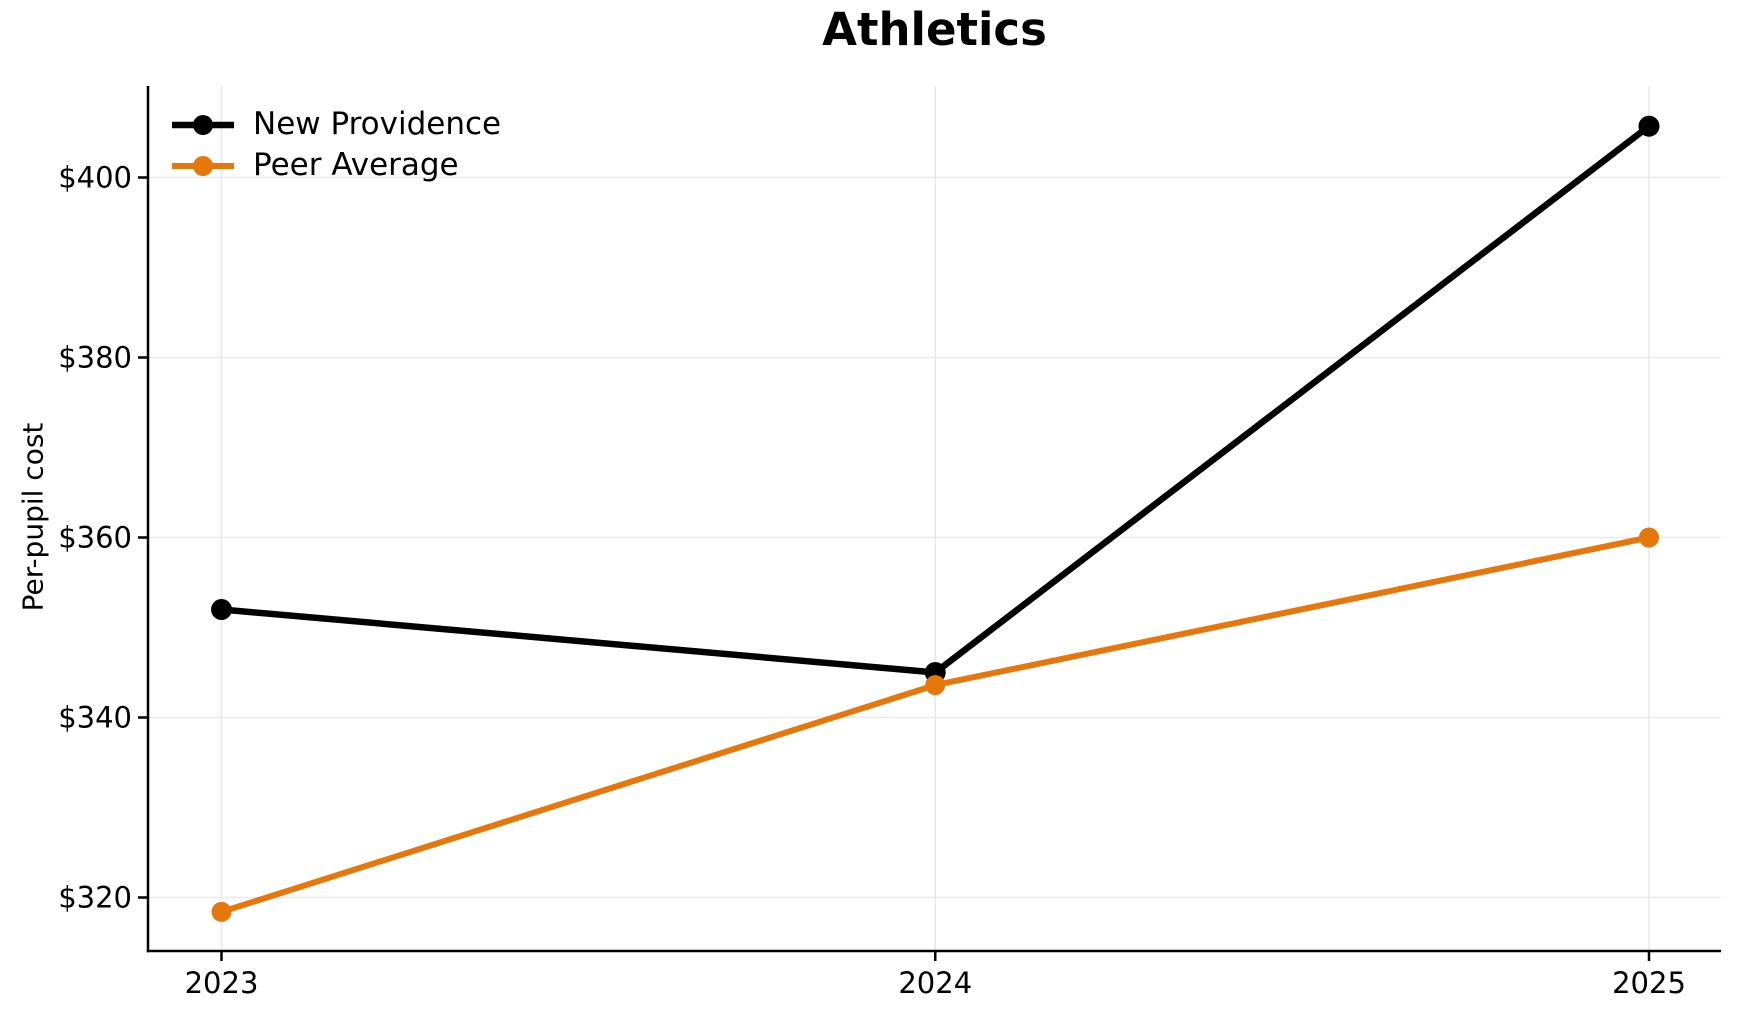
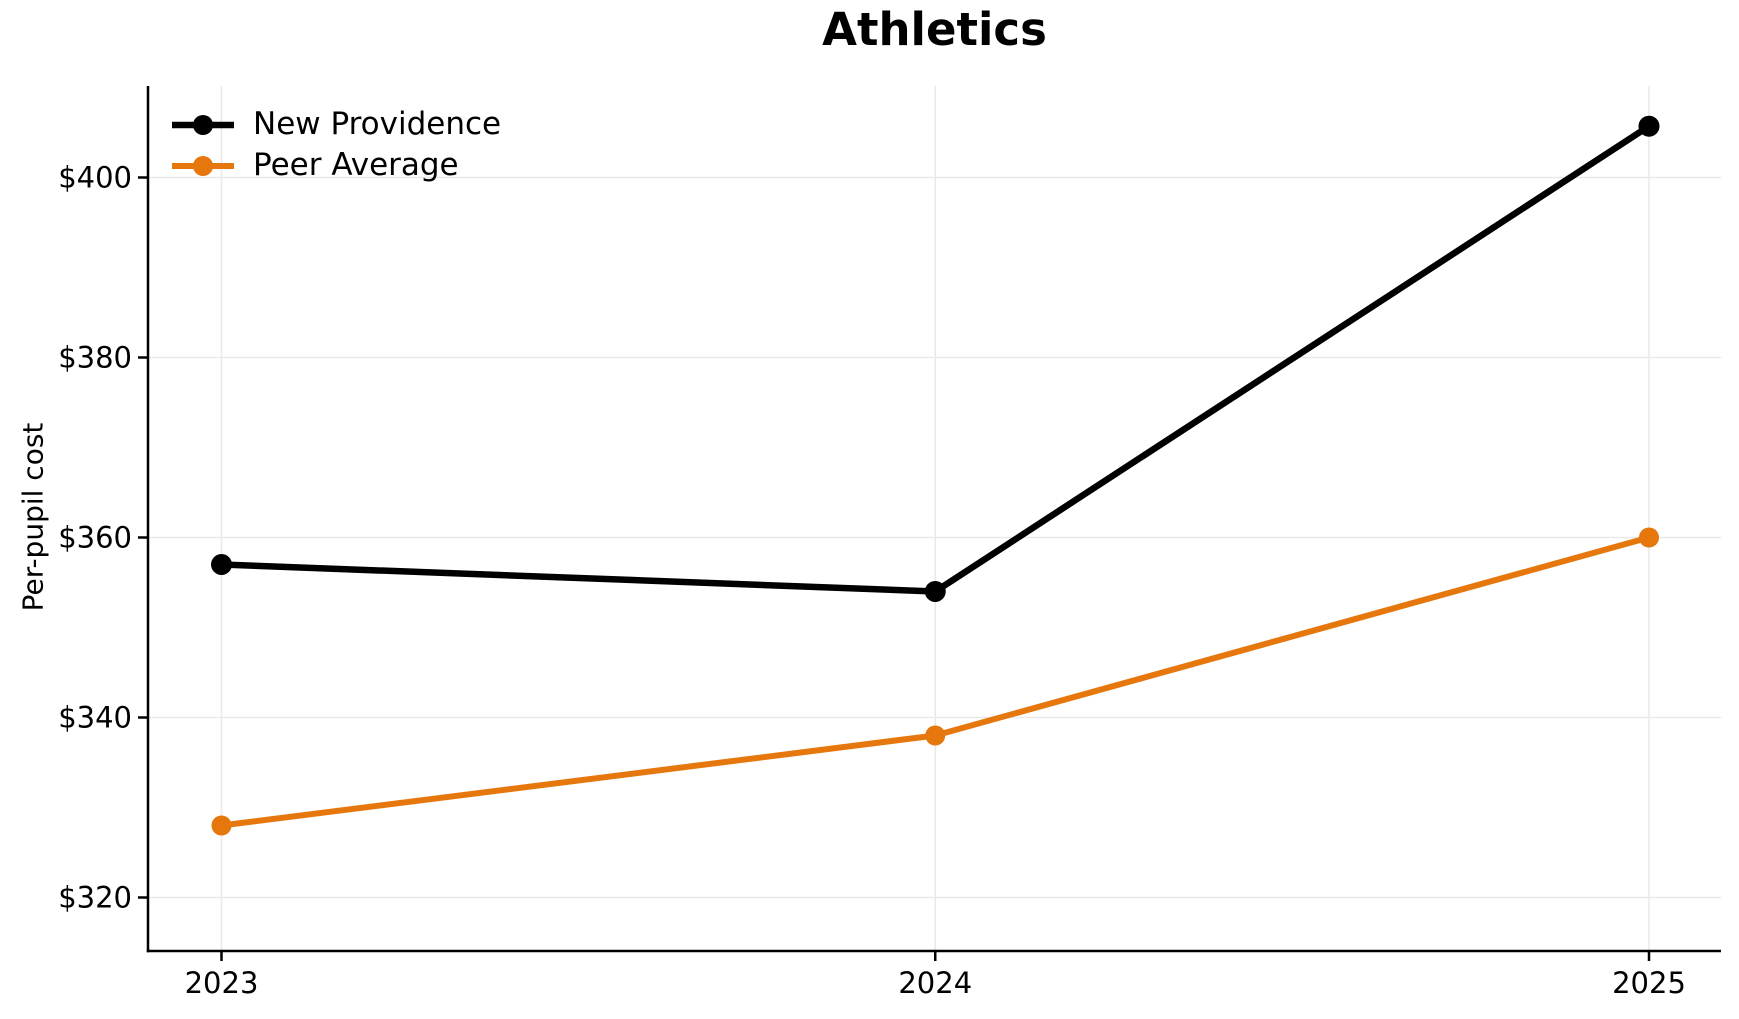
New Providence/2023: $352 -> $357
Peer Average/2023: $318 -> $328
New Providence/2024: $345 -> $354
Peer Average/2024: $344 -> $338
